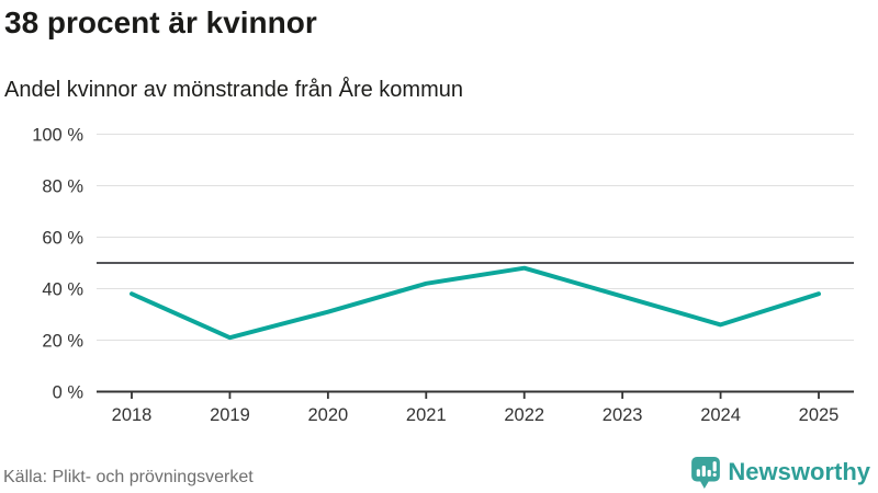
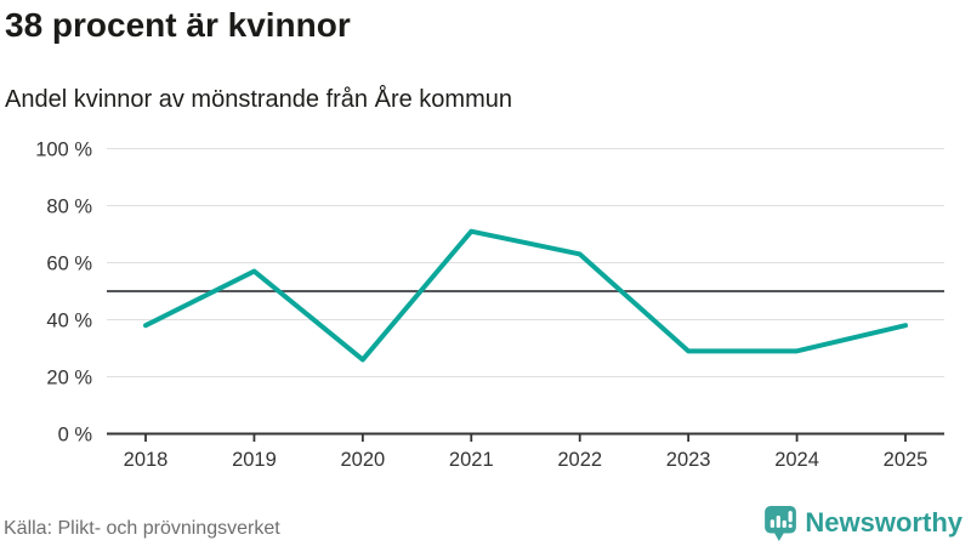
2019: 21% -> 57%
2020: 31% -> 26%
2021: 42% -> 71%
2022: 48% -> 63%
2023: 37% -> 29%
2024: 26% -> 29%
